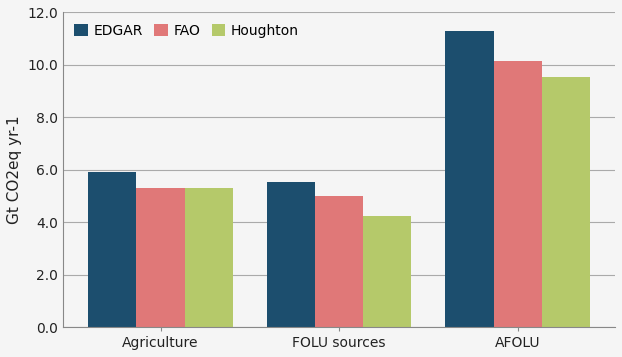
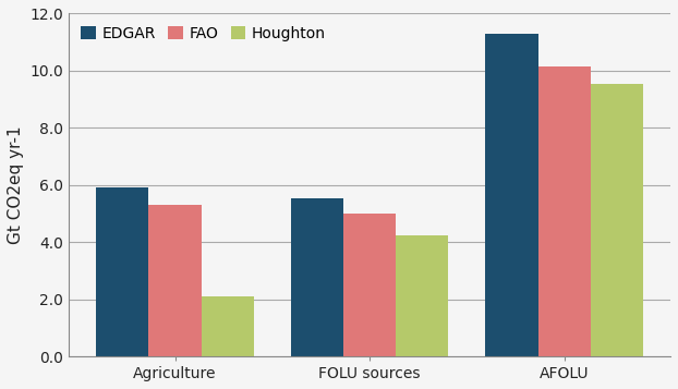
Houghton/Agriculture: 5.30 -> 2.10
